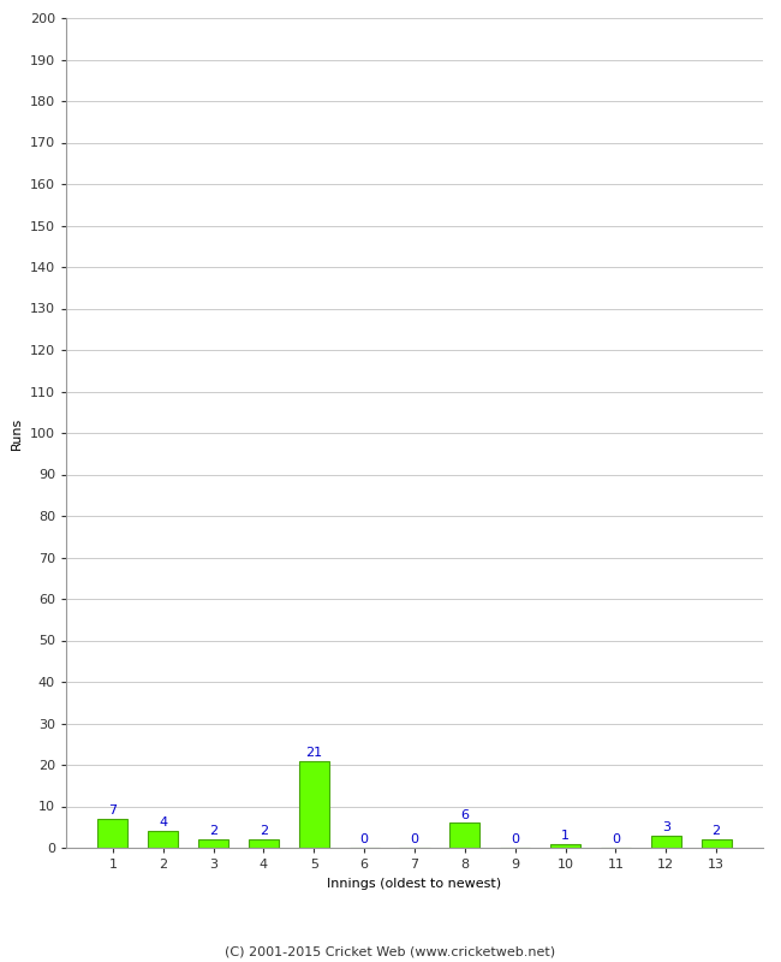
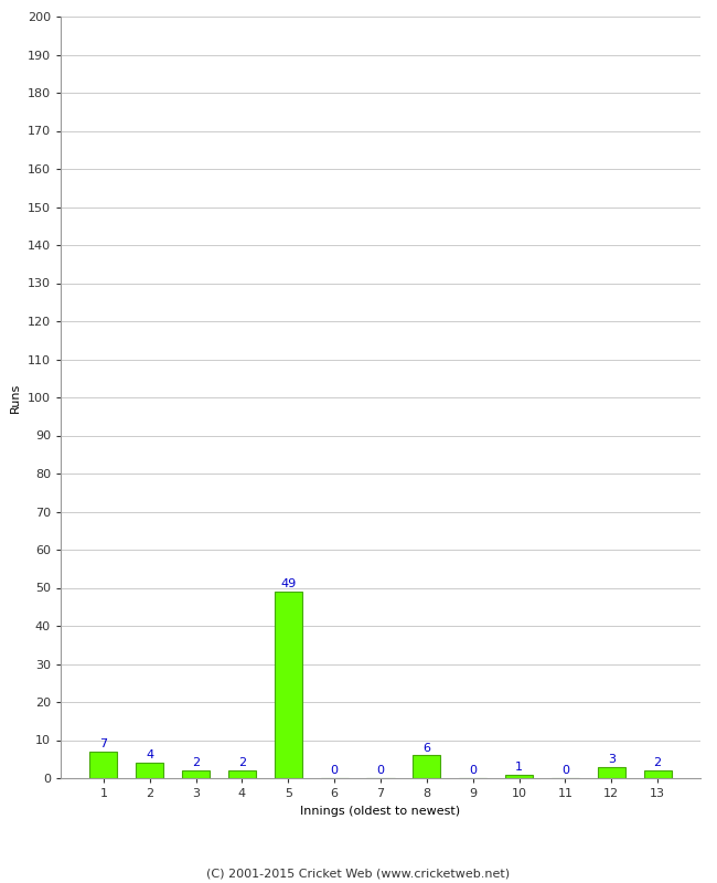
5: 21 -> 49
